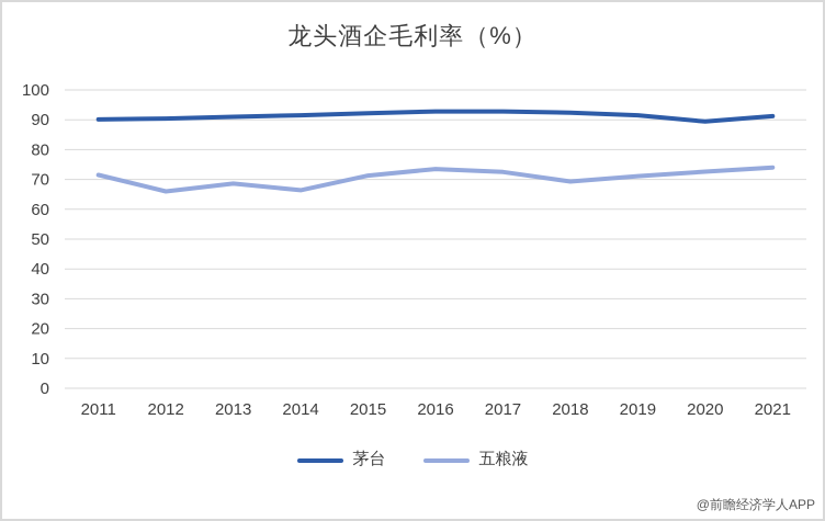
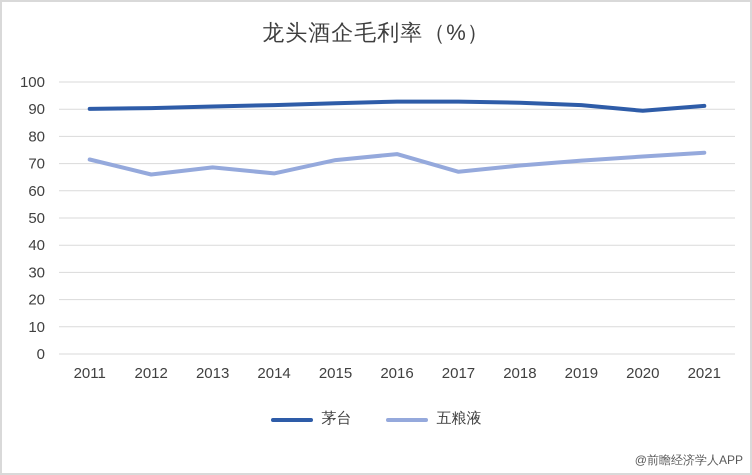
五粮液/2017: 72 -> 67
